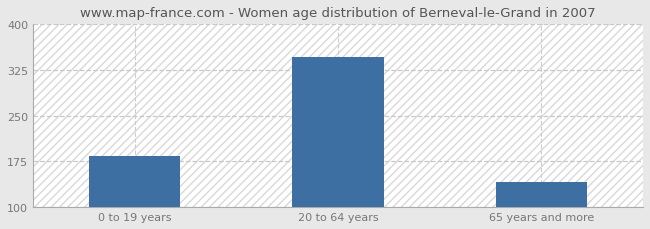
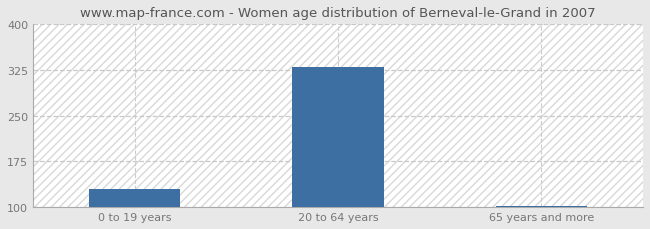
0 to 19 years: 184 -> 130
20 to 64 years: 346 -> 330
65 years and more: 142 -> 102
